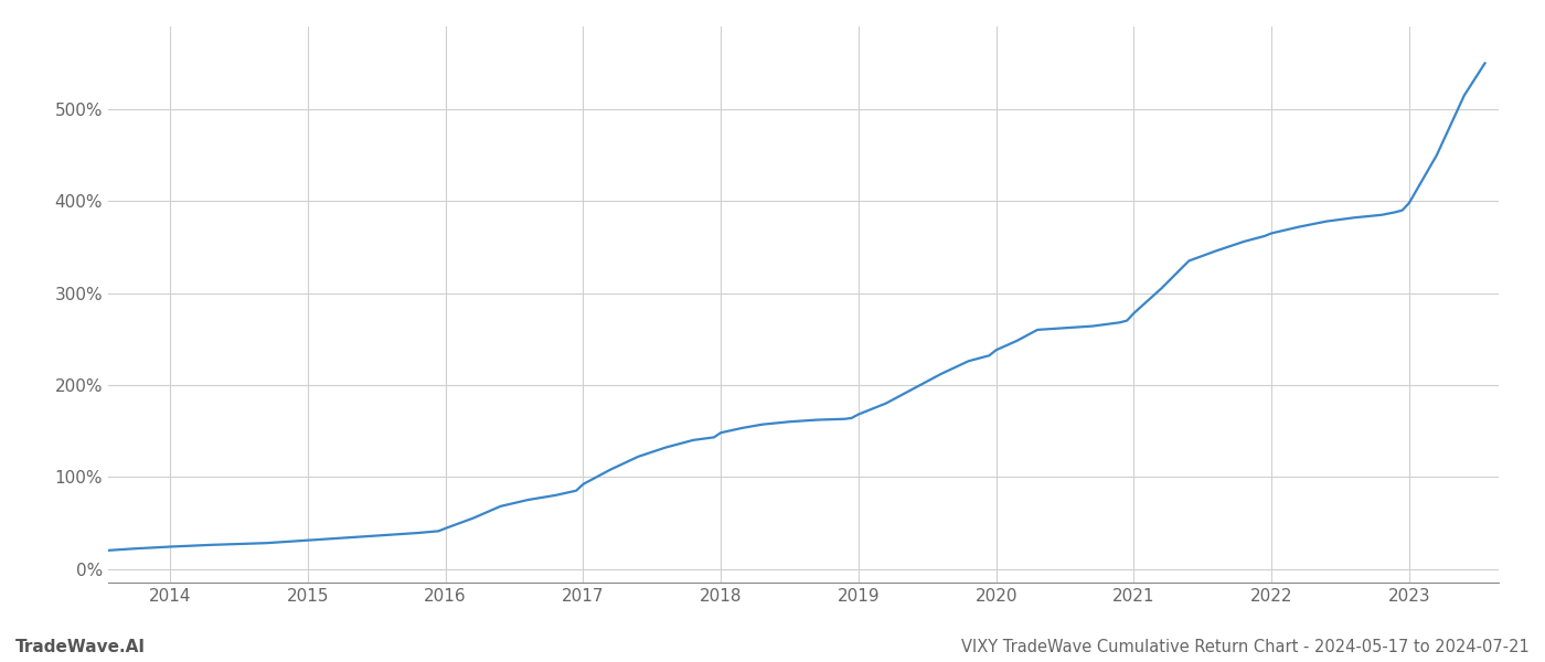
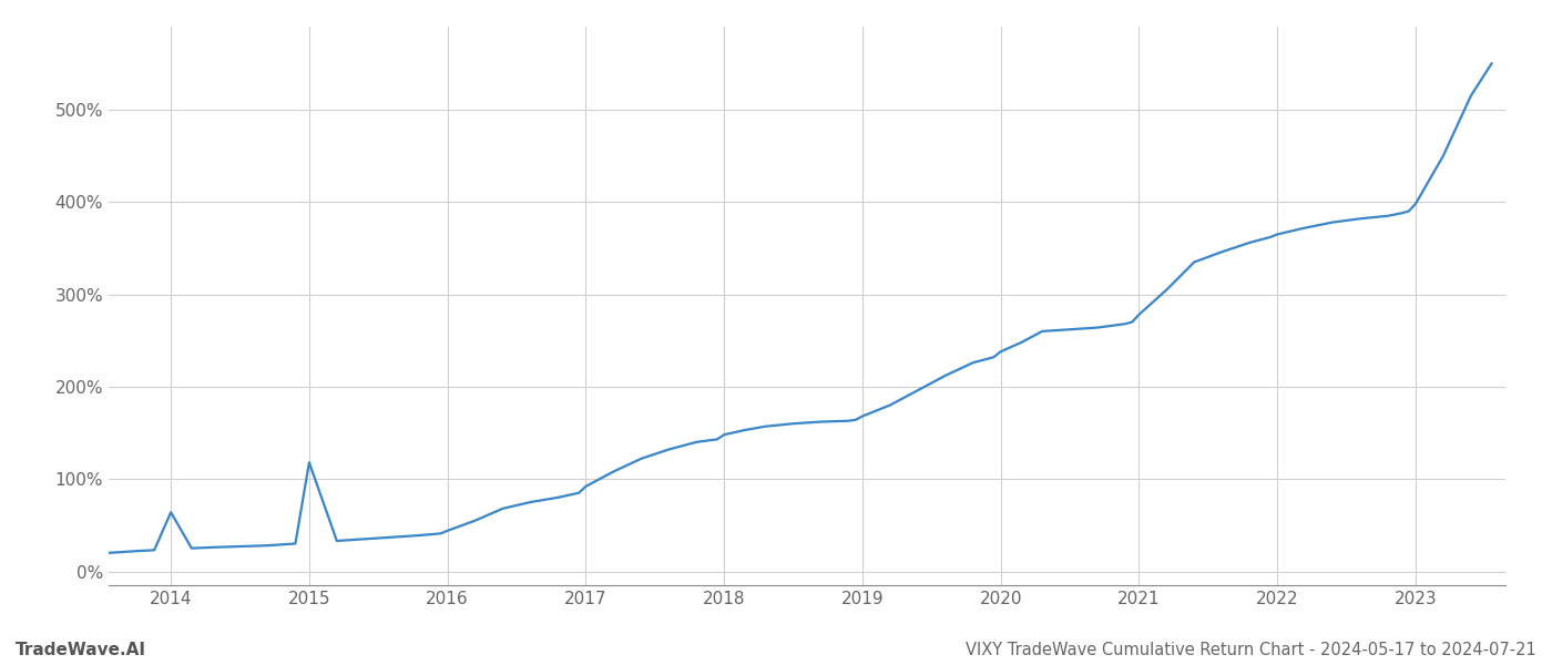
2014: 24% -> 64%
2015: 31% -> 118%
